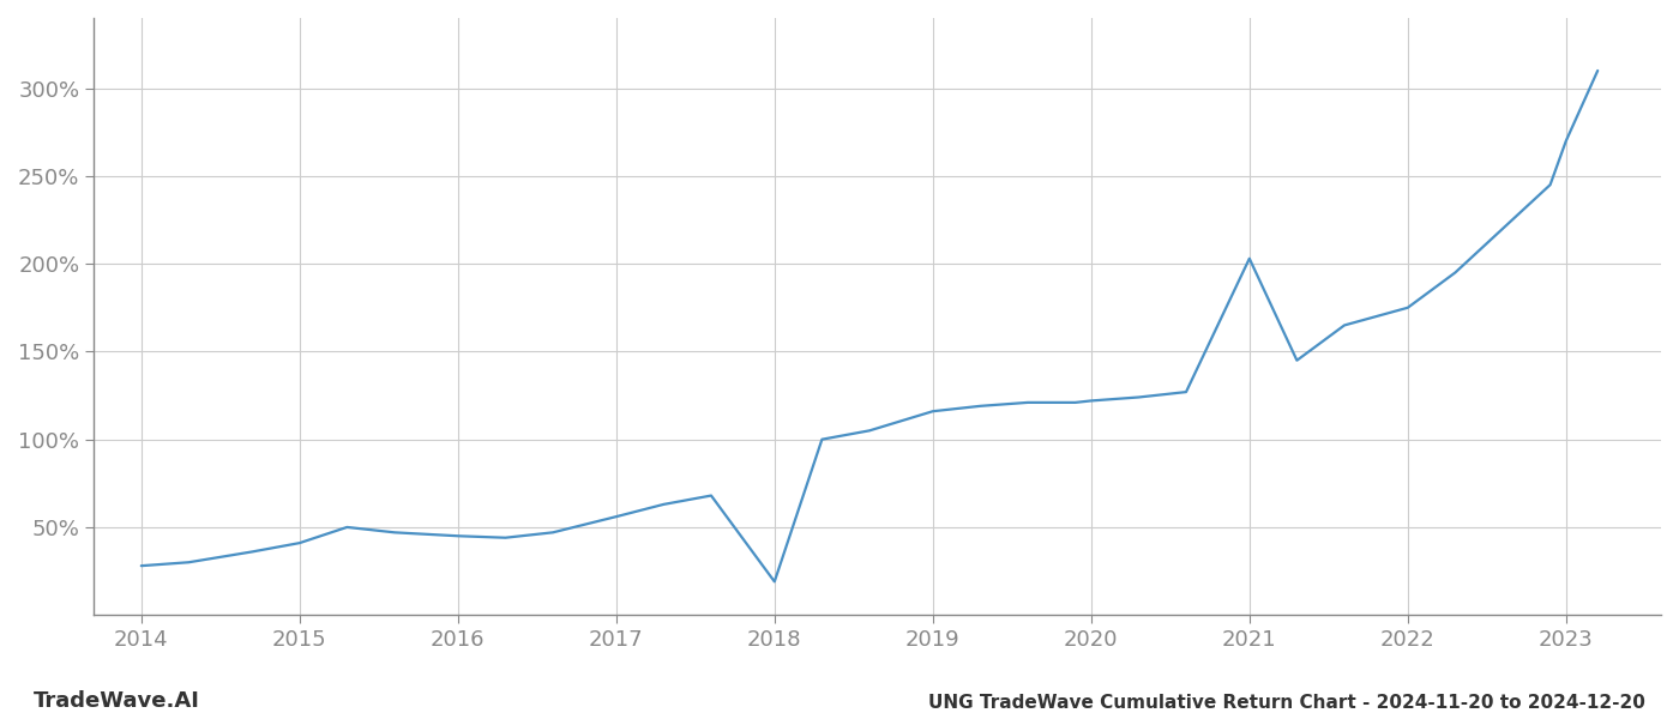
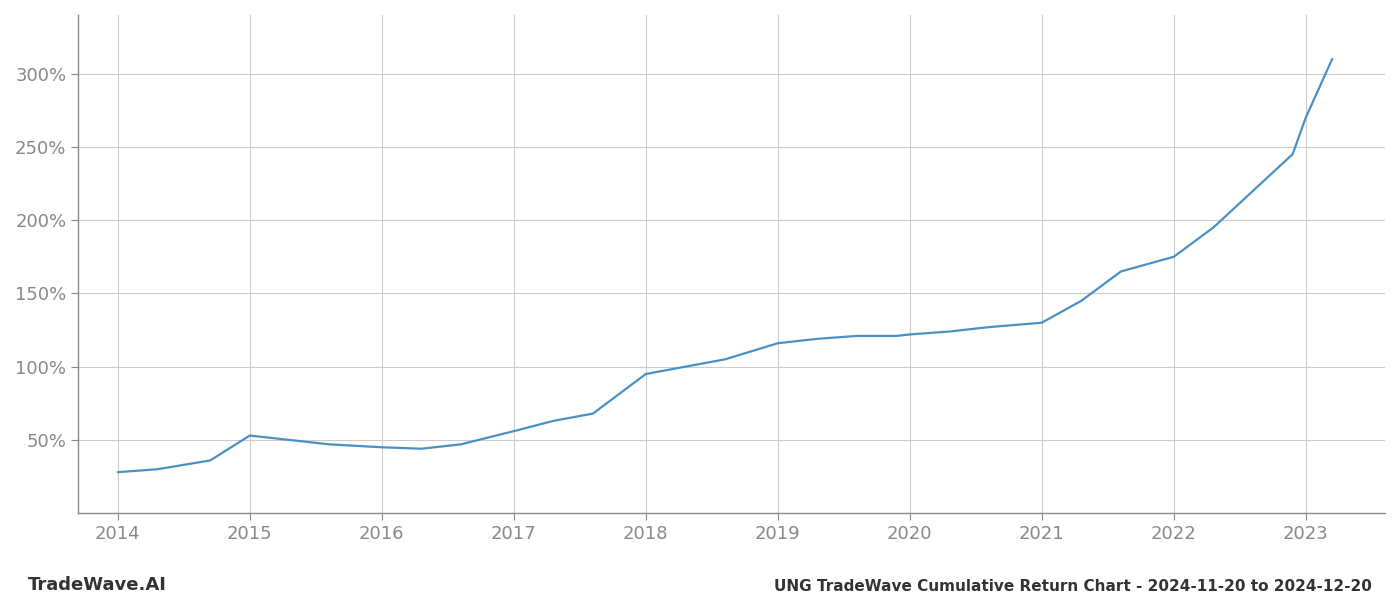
2015: 41% -> 53%
2018: 19% -> 95%
2021: 203% -> 130%
